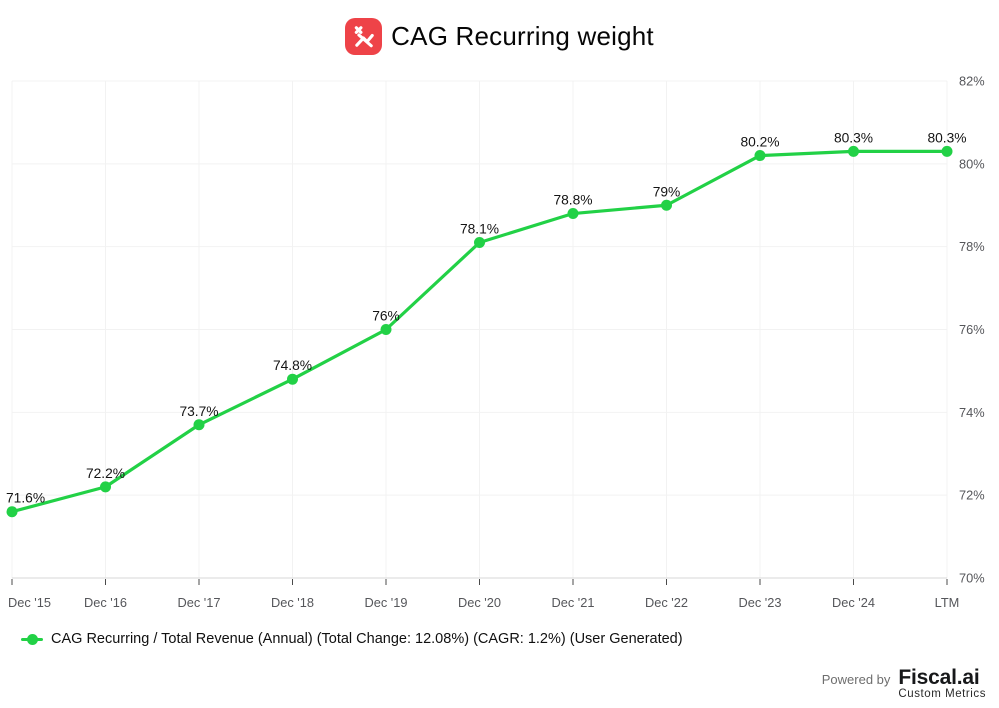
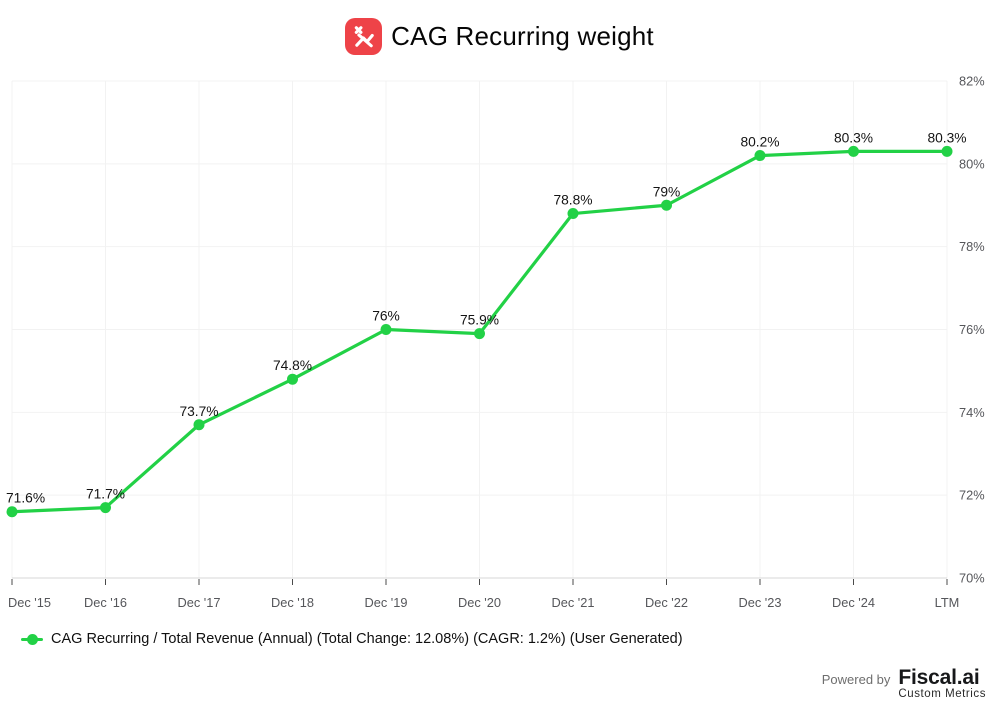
Dec '16: 72.2% -> 71.7%
Dec '20: 78.1% -> 75.9%
